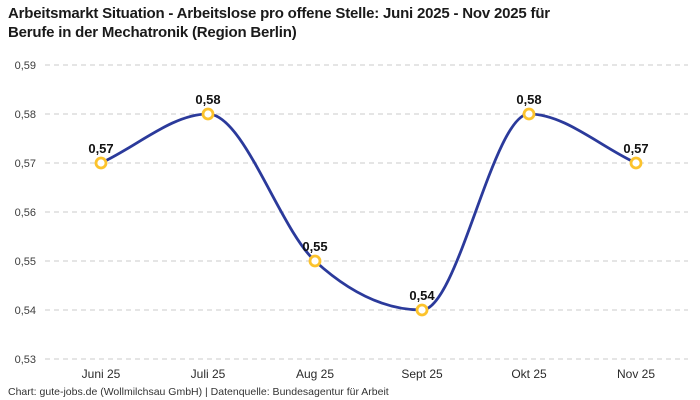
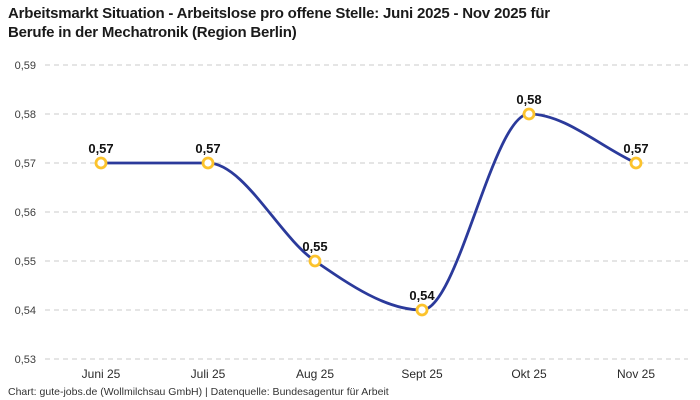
Juli 25: 0,58 -> 0,57
